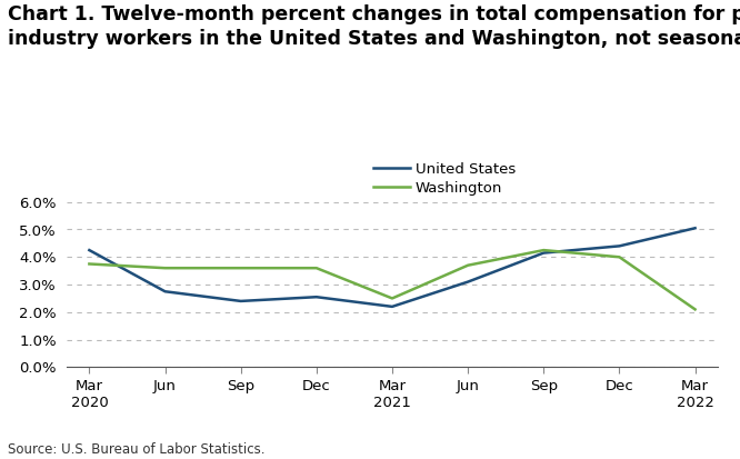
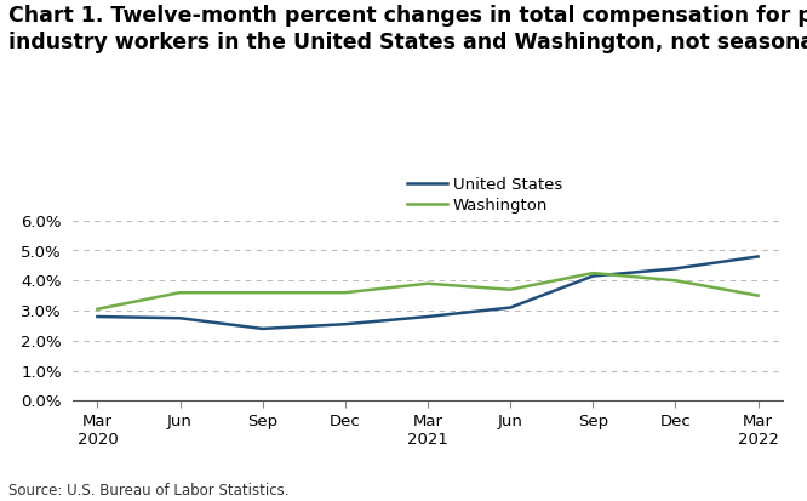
United States/Mar 2020: 4.25% -> 2.80%
Washington/Mar 2020: 3.75% -> 3.05%
United States/Mar 2021: 2.20% -> 2.80%
Washington/Mar 2021: 2.50% -> 3.90%
United States/Mar 2022: 5.05% -> 4.80%
Washington/Mar 2022: 2.10% -> 3.50%
